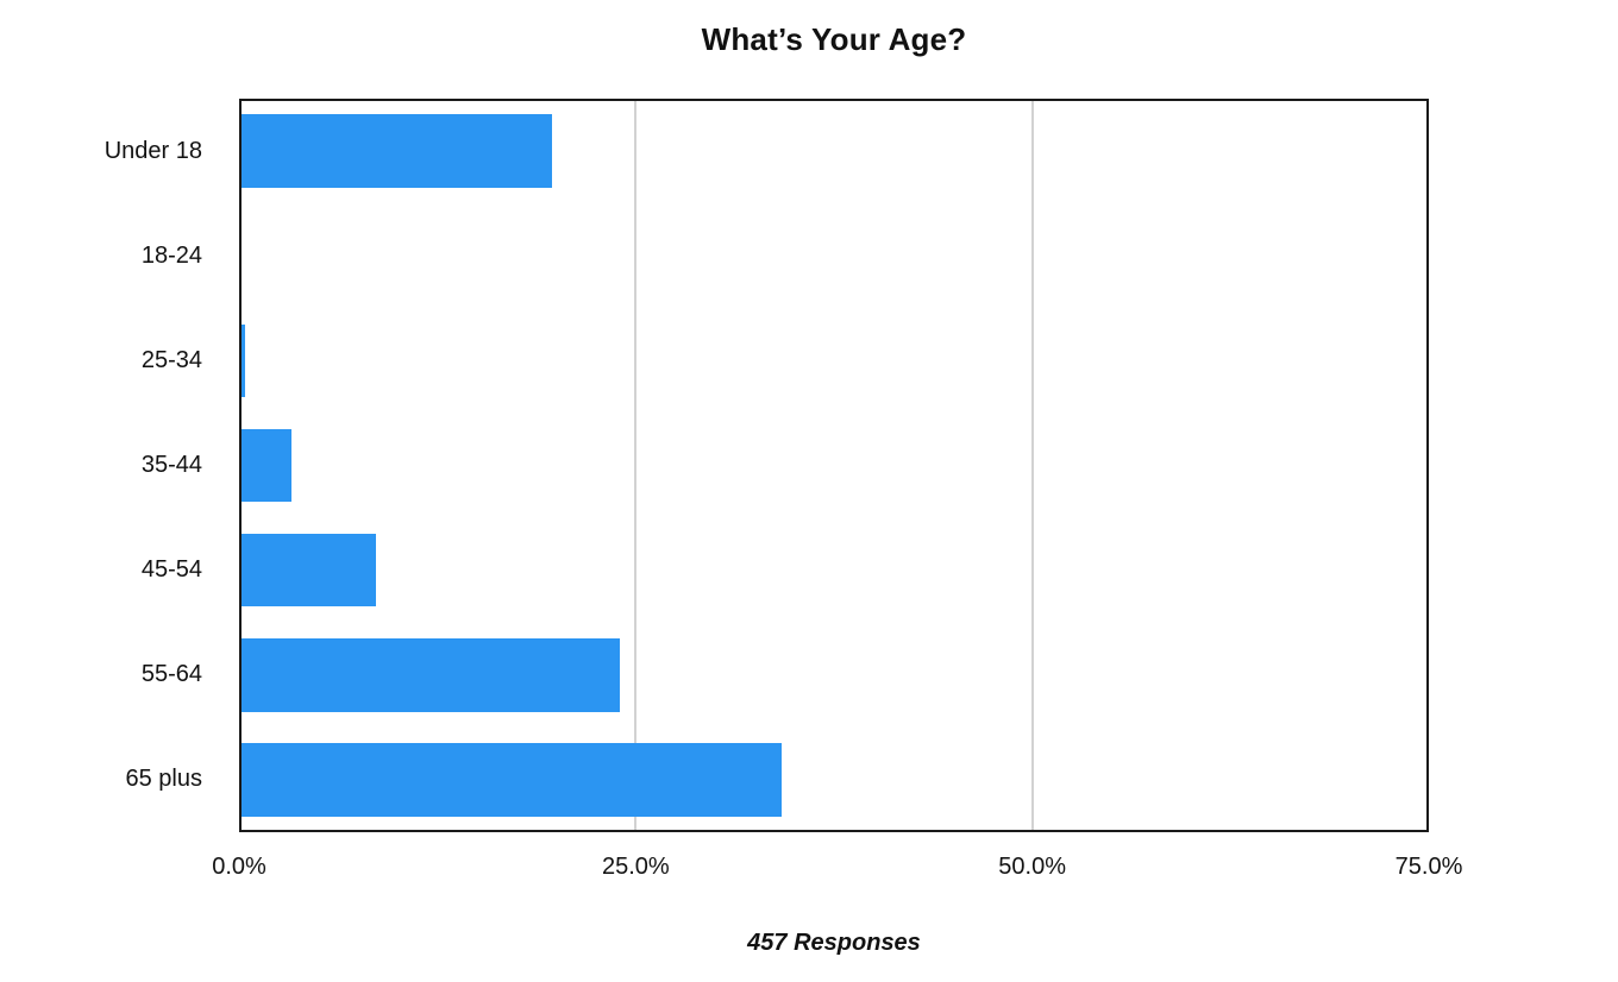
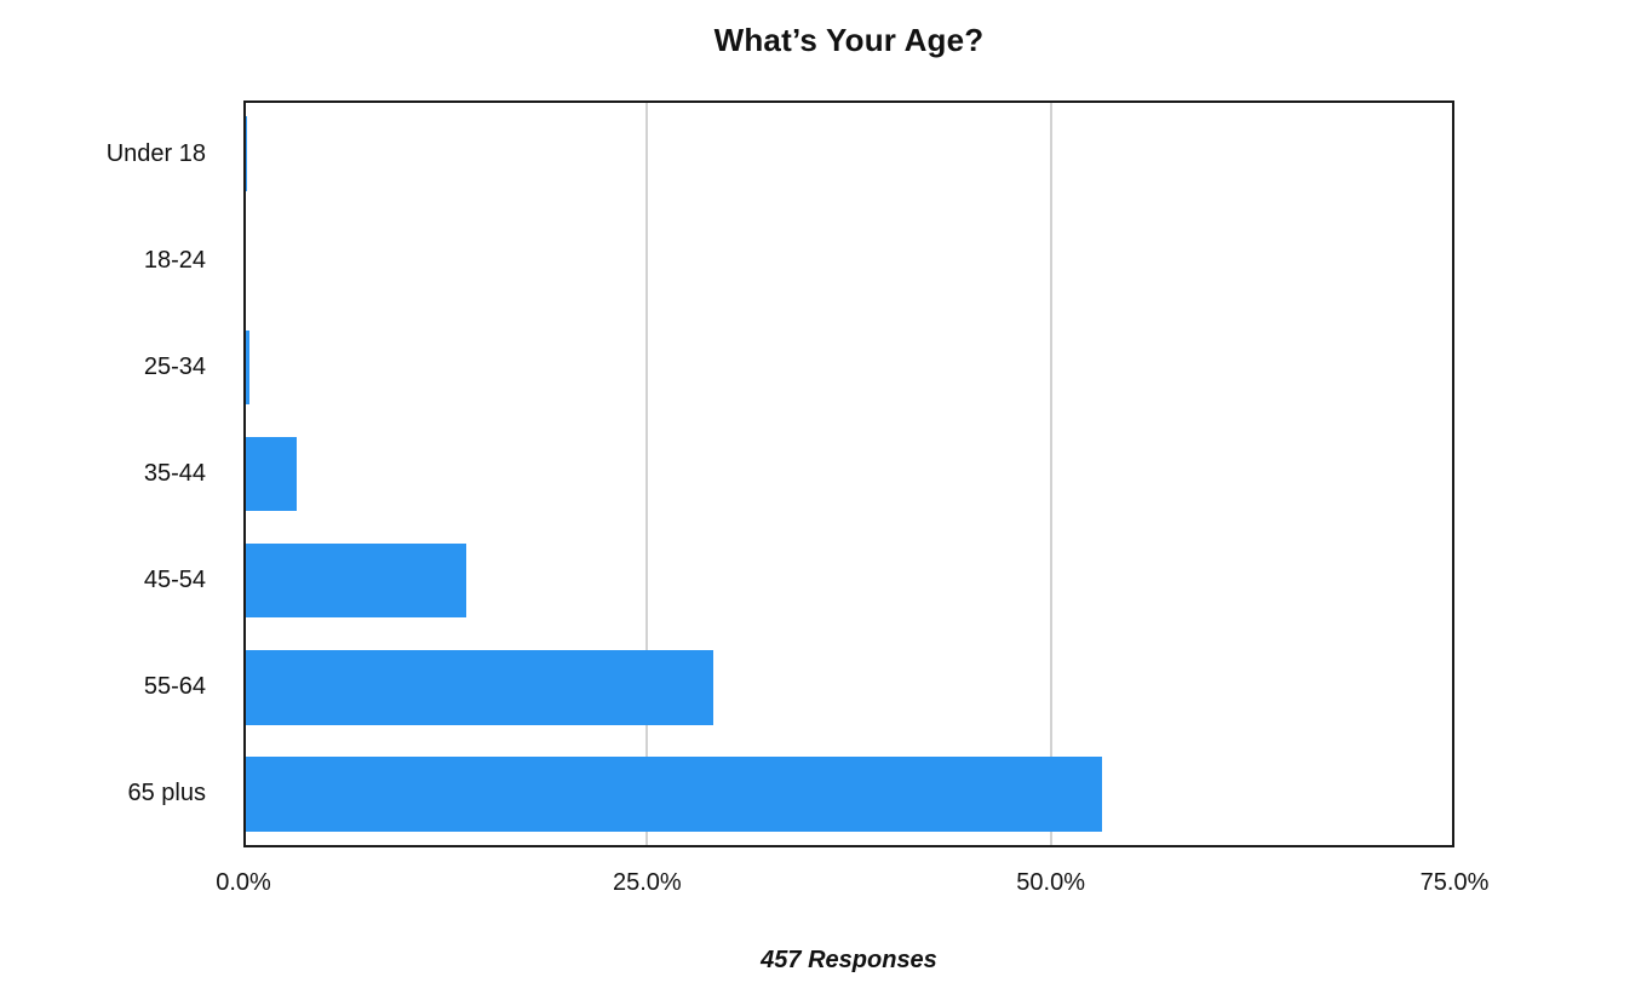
Under 18: 19.7% -> 0.2%
45-54: 8.6% -> 13.8%
55-64: 24.0% -> 29.1%
65 plus: 34.2% -> 53.2%
